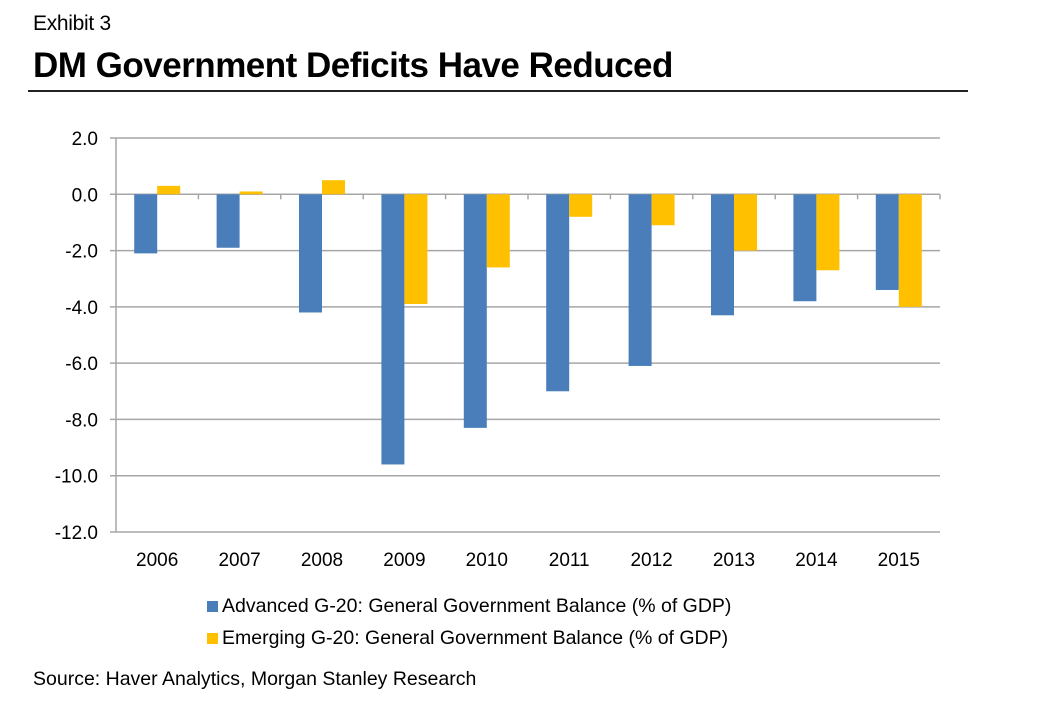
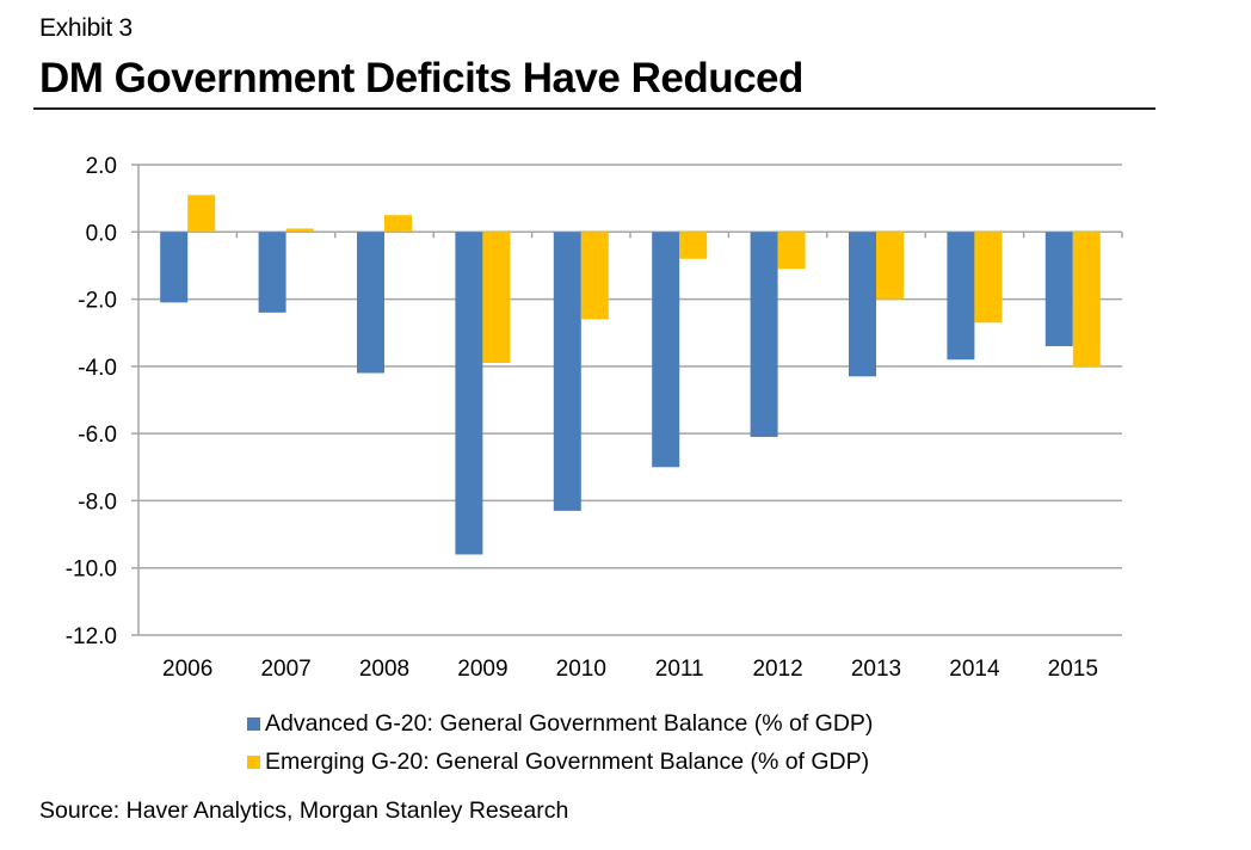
Emerging G-20: General Government Balance (% of GDP)/2006: 0.3 -> 1.1
Advanced G-20: General Government Balance (% of GDP)/2007: -1.9 -> -2.4
